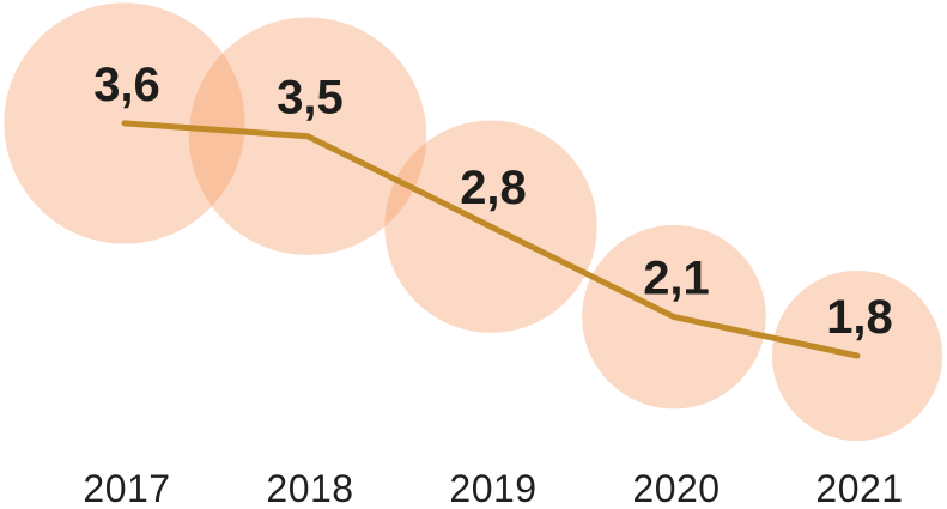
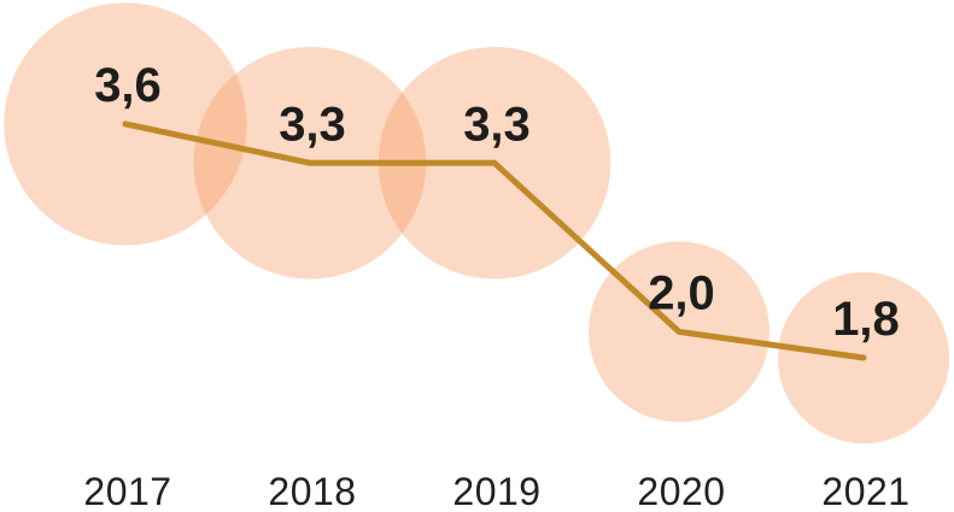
2018: 3,5 -> 3,3
2019: 2,8 -> 3,3
2020: 2,1 -> 2,0
